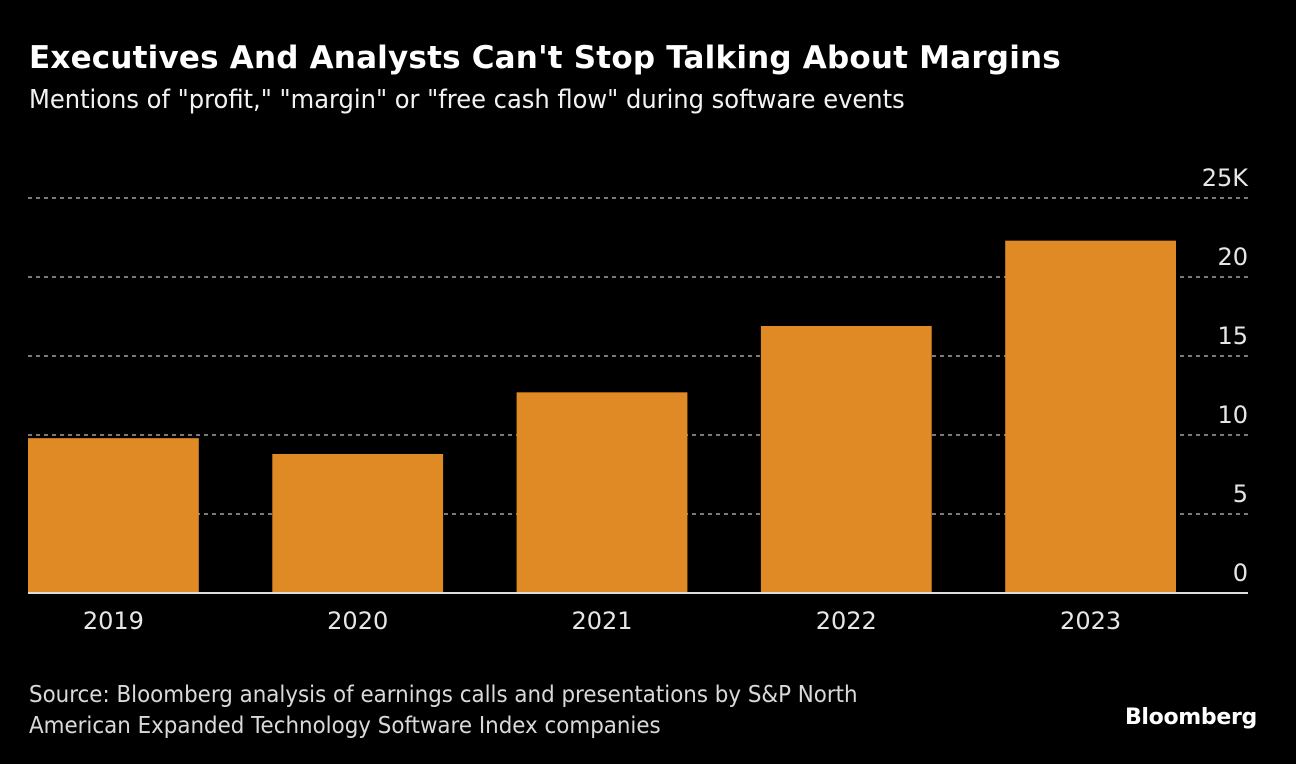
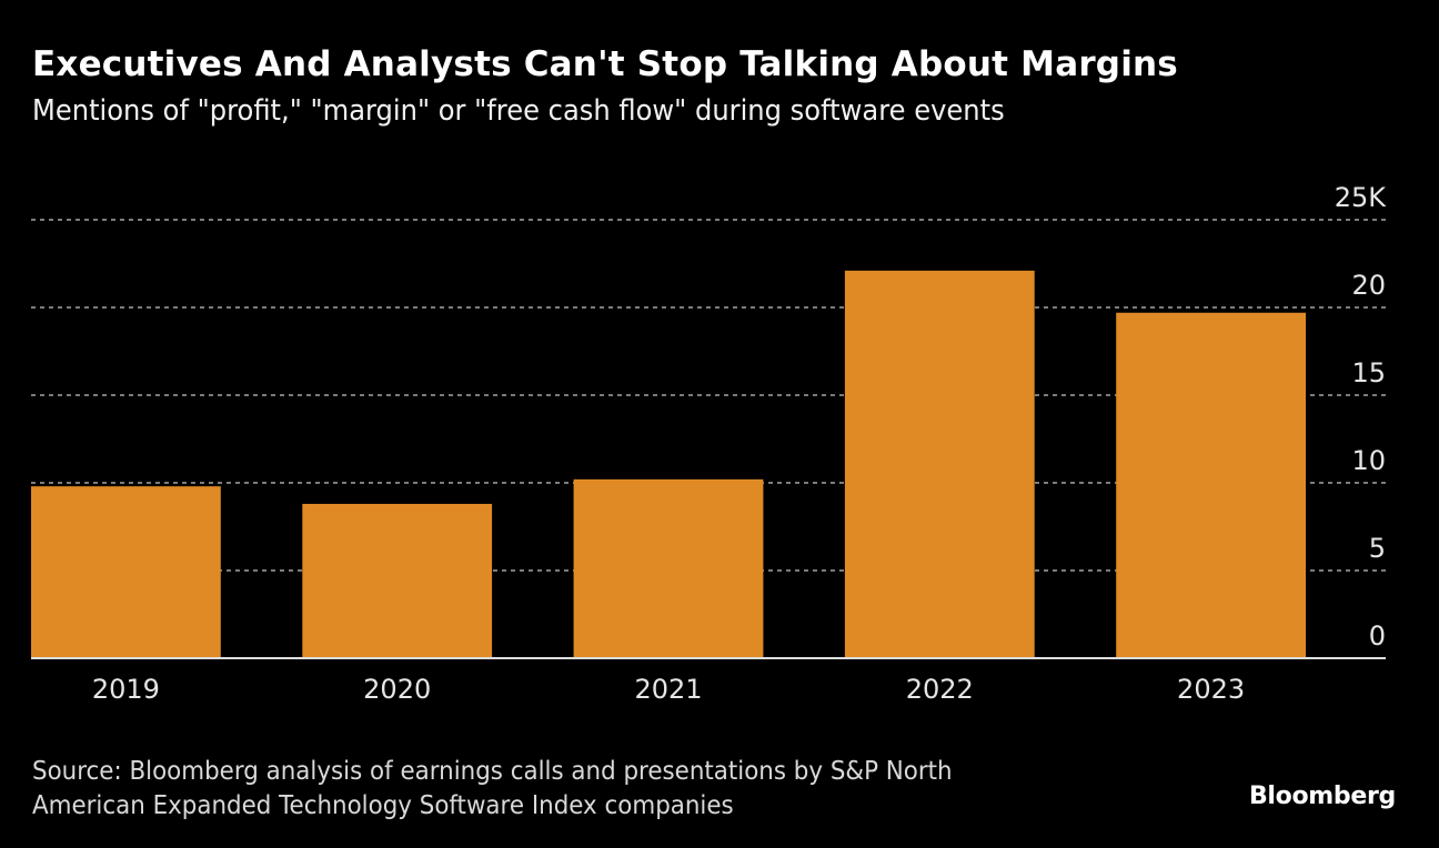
2021: 12.7K -> 10.2K
2022: 16.9K -> 22.1K
2023: 22.3K -> 19.7K
